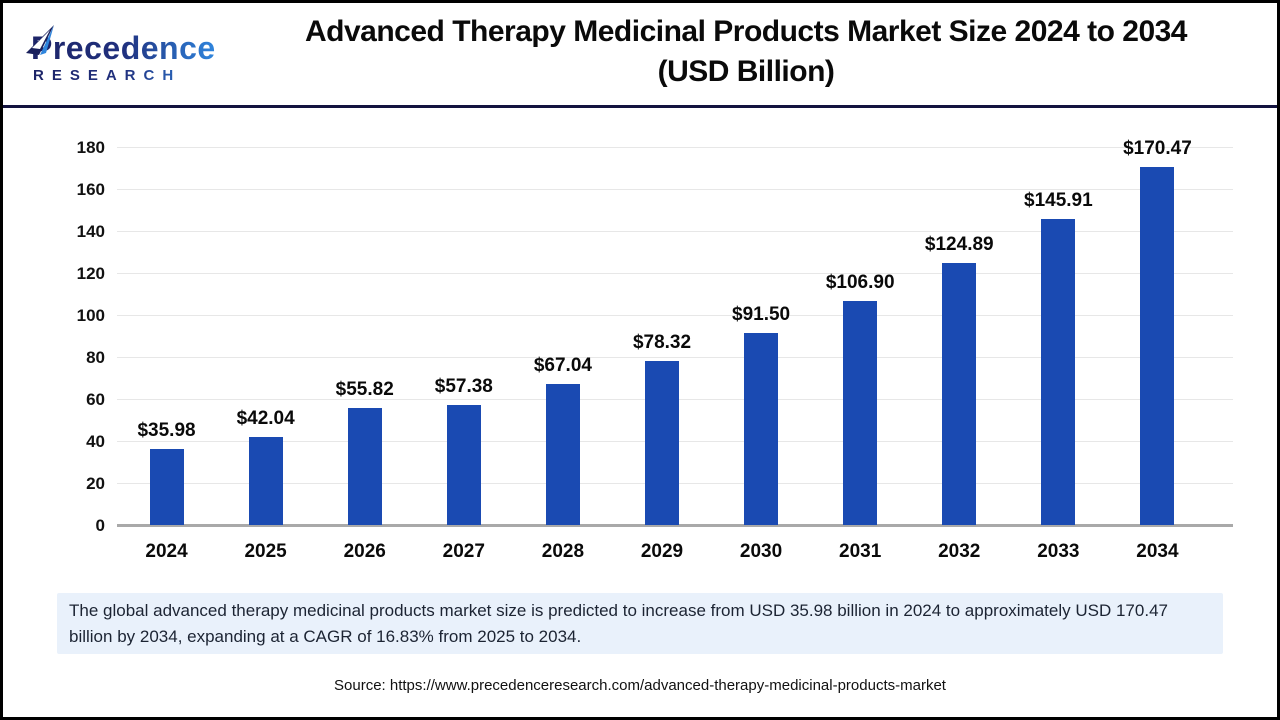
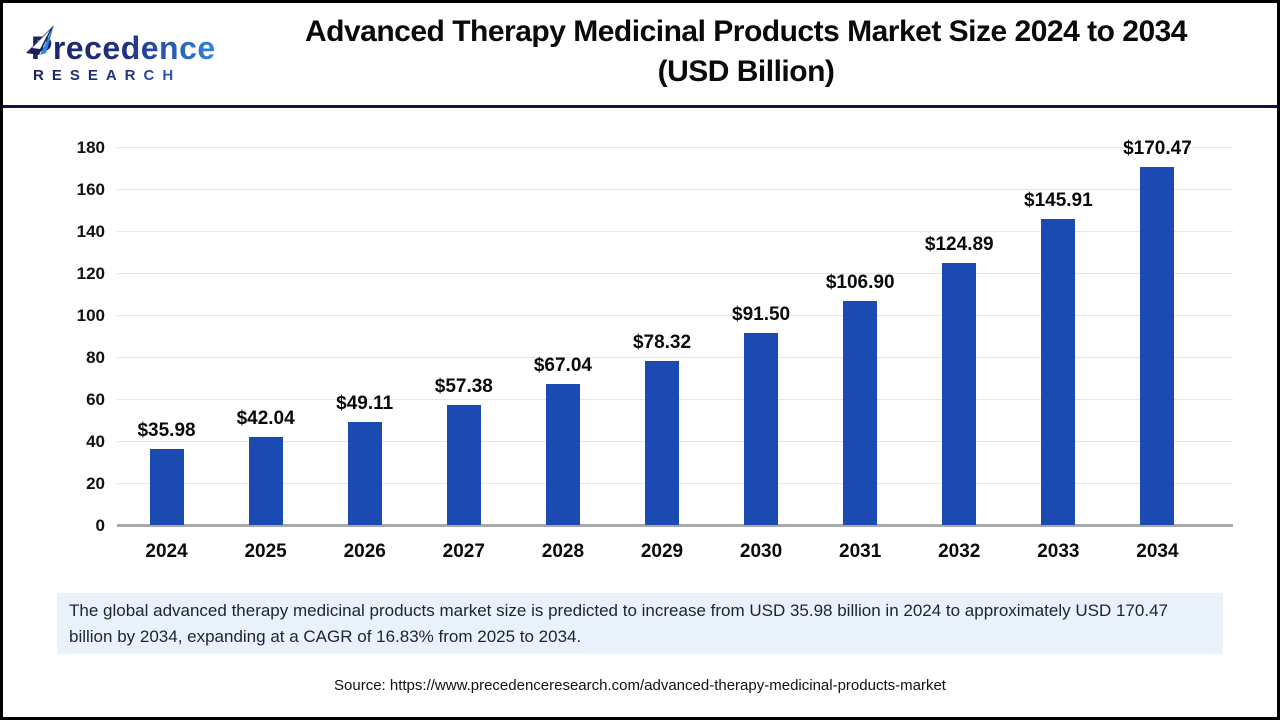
2026: $55.82 -> $49.11
